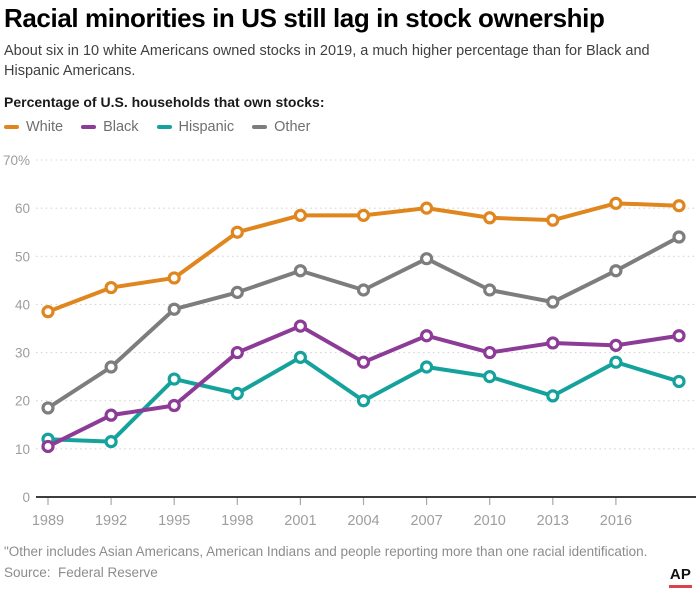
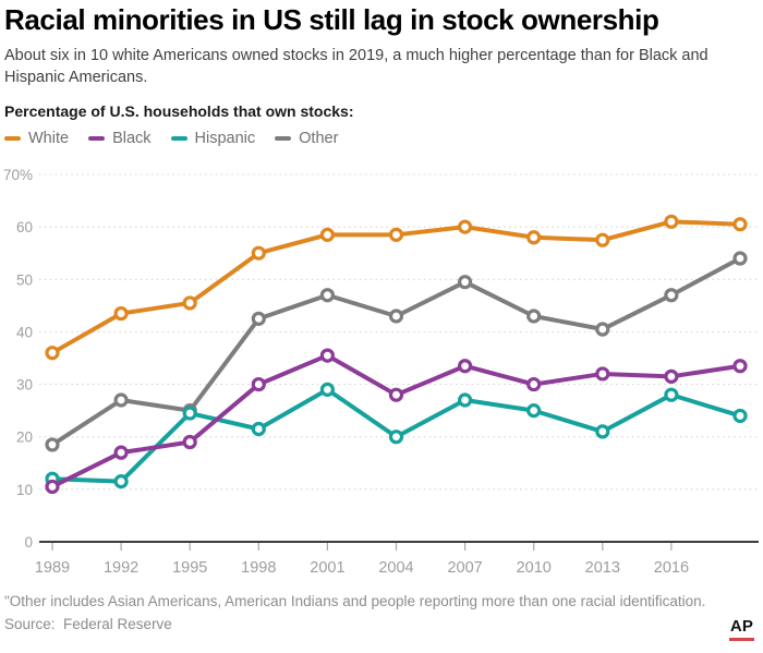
White/1989: 38% -> 36%
Other/1995: 39% -> 25%
